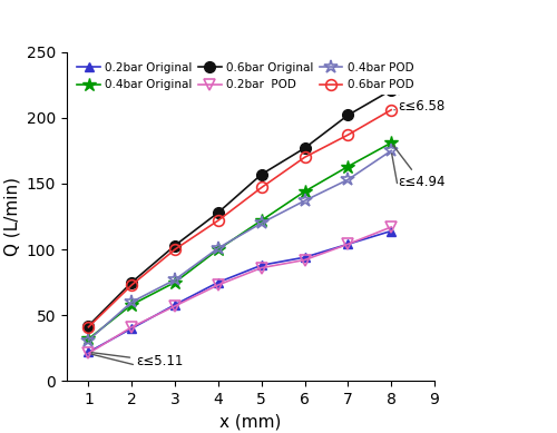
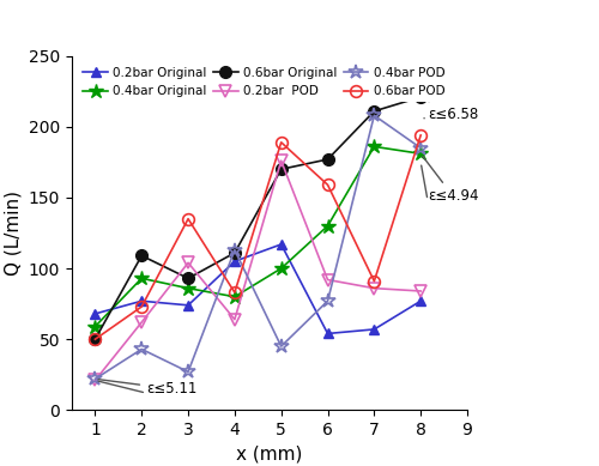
0.2bar Original/1: 22 -> 68
0.4bar Original/1: 32 -> 59
0.6bar Original/1: 42 -> 50
0.4bar POD/1: 31 -> 22
0.6bar POD/1: 41 -> 50
0.2bar Original/2: 40 -> 77
0.4bar Original/2: 58 -> 93
0.6bar Original/2: 75 -> 109
0.2bar POD/2: 41 -> 62
0.4bar POD/2: 60 -> 43
0.2bar Original/3: 58 -> 74
0.4bar Original/3: 75 -> 86
0.6bar Original/3: 103 -> 93
0.2bar POD/3: 57 -> 104
0.4bar POD/3: 77 -> 27
0.6bar POD/3: 100 -> 135
0.2bar Original/4: 75 -> 105
0.4bar Original/4: 100 -> 80
0.6bar Original/4: 128 -> 111
0.2bar POD/4: 73 -> 64
0.4bar POD/4: 101 -> 113
0.6bar POD/4: 122 -> 83
0.2bar Original/5: 88 -> 117
0.4bar Original/5: 122 -> 100
0.6bar Original/5: 157 -> 170
0.2bar POD/5: 86 -> 176
0.4bar POD/5: 120 -> 45
0.6bar POD/5: 147 -> 189
0.2bar Original/6: 94 -> 54
0.4bar Original/6: 144 -> 130
0.4bar POD/6: 137 -> 77
0.6bar POD/6: 170 -> 159
0.2bar Original/7: 104 -> 57
0.4bar Original/7: 163 -> 186
0.6bar Original/7: 202 -> 211
0.2bar POD/7: 104 -> 86
0.4bar POD/7: 153 -> 208
0.6bar POD/7: 187 -> 91
0.2bar Original/8: 114 -> 77
0.2bar POD/8: 117 -> 84
0.4bar POD/8: 175 -> 185
0.6bar POD/8: 206 -> 194
